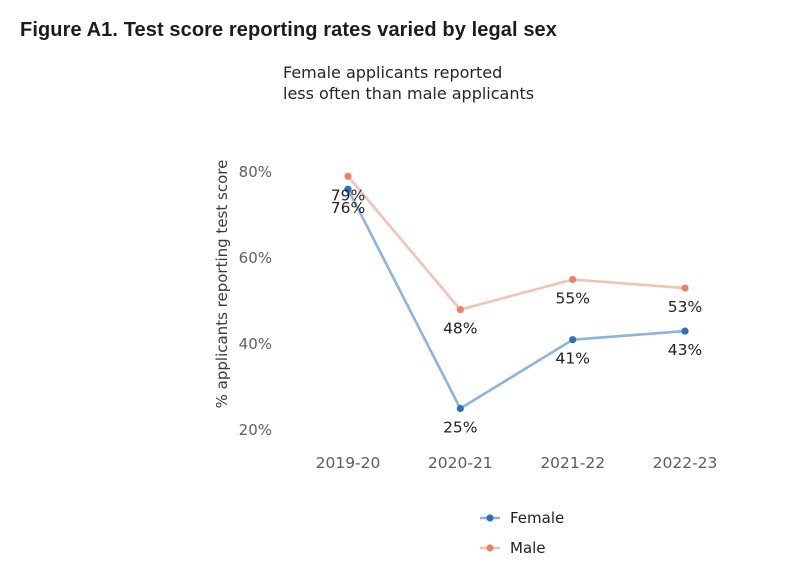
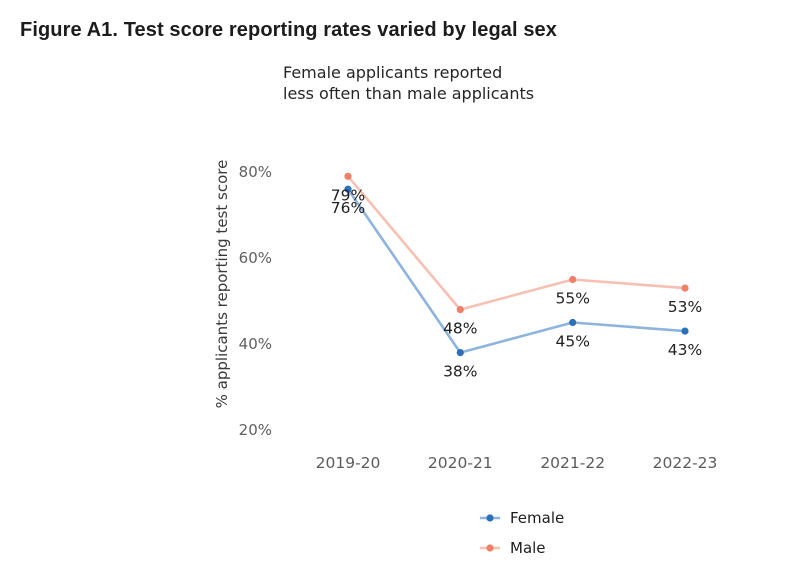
Female/2020-21: 25% -> 38%
Female/2021-22: 41% -> 45%
